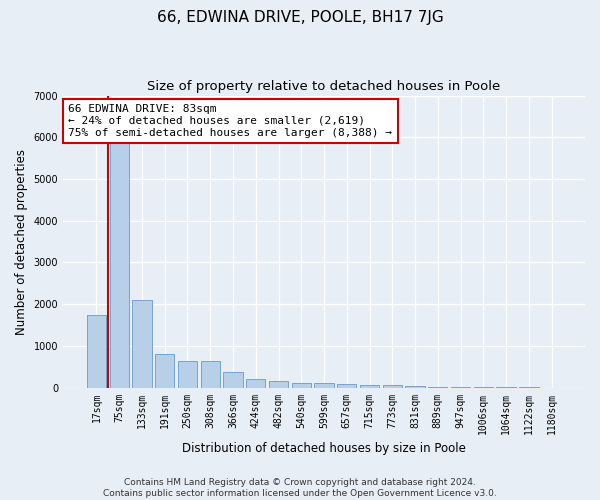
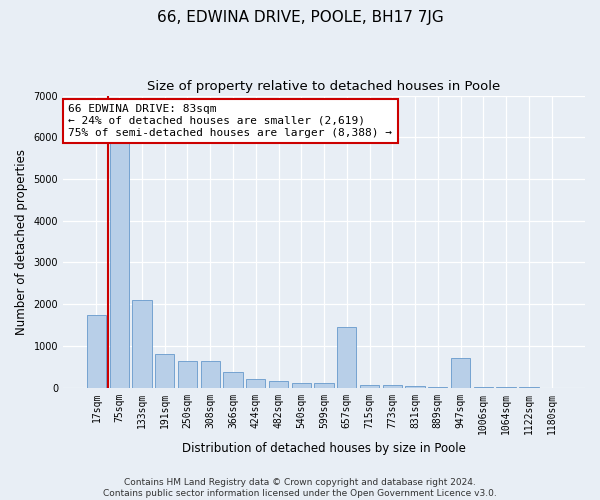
657sqm: 80 -> 1450
947sqm: 20 -> 700
